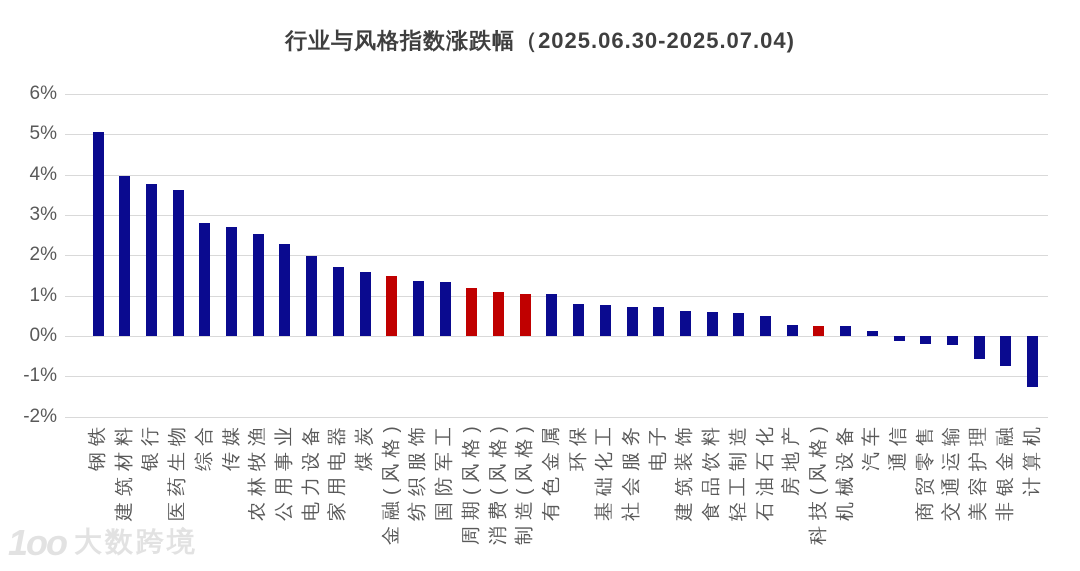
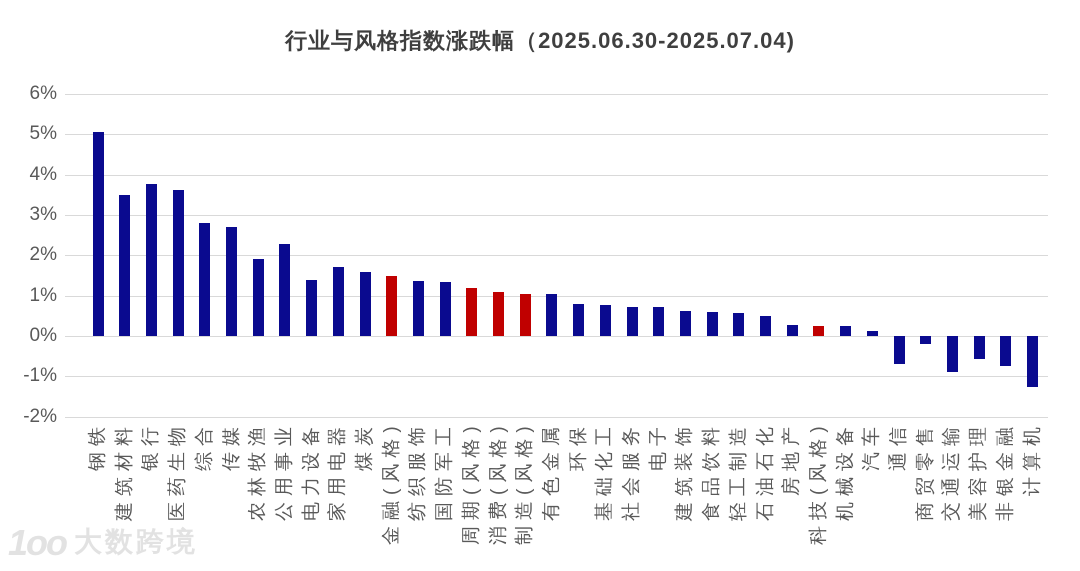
建筑材料: 4.0% -> 3.5%
农林牧渔: 2.5% -> 1.9%
电力设备: 2.0% -> 1.4%
通信: -0.1% -> -0.7%
交通运输: -0.2% -> -0.9%
